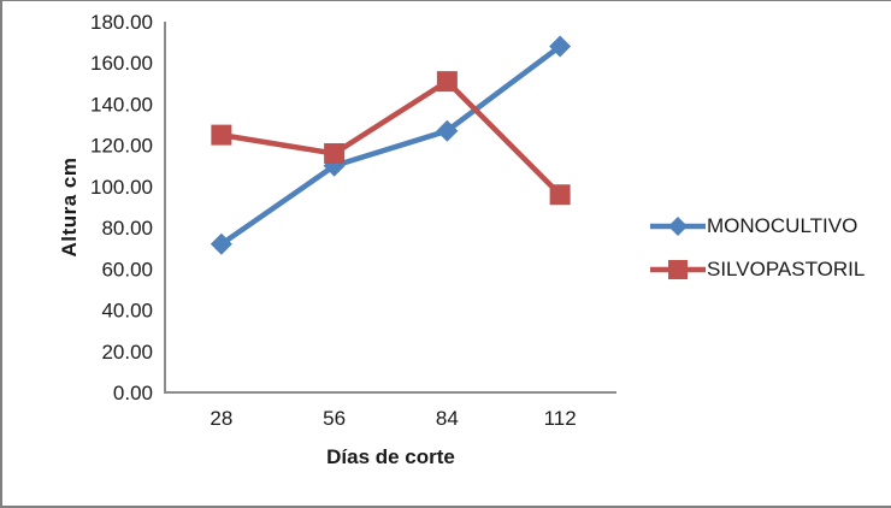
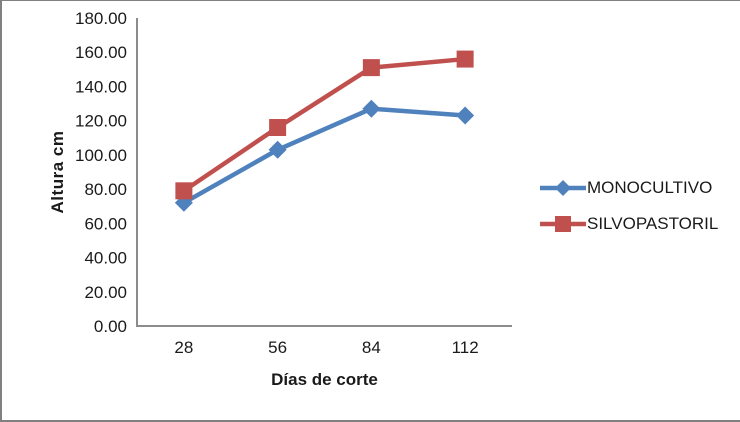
SILVOPASTORIL/28: 125 -> 79
MONOCULTIVO/56: 110 -> 103
MONOCULTIVO/112: 168 -> 123
SILVOPASTORIL/112: 96 -> 156
